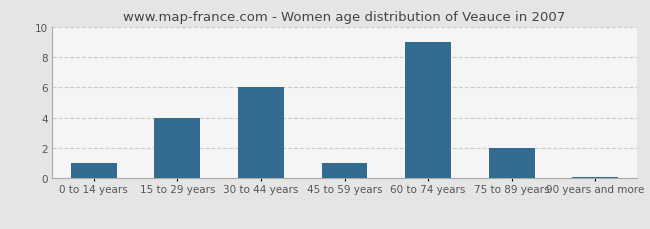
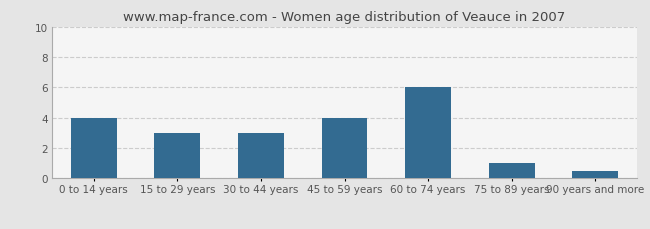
0 to 14 years: 1.0 -> 4.0
15 to 29 years: 4.0 -> 3.0
30 to 44 years: 6.0 -> 3.0
45 to 59 years: 1.0 -> 4.0
60 to 74 years: 9.0 -> 6.0
75 to 89 years: 2.0 -> 1.0
90 years and more: 0.1 -> 0.5
